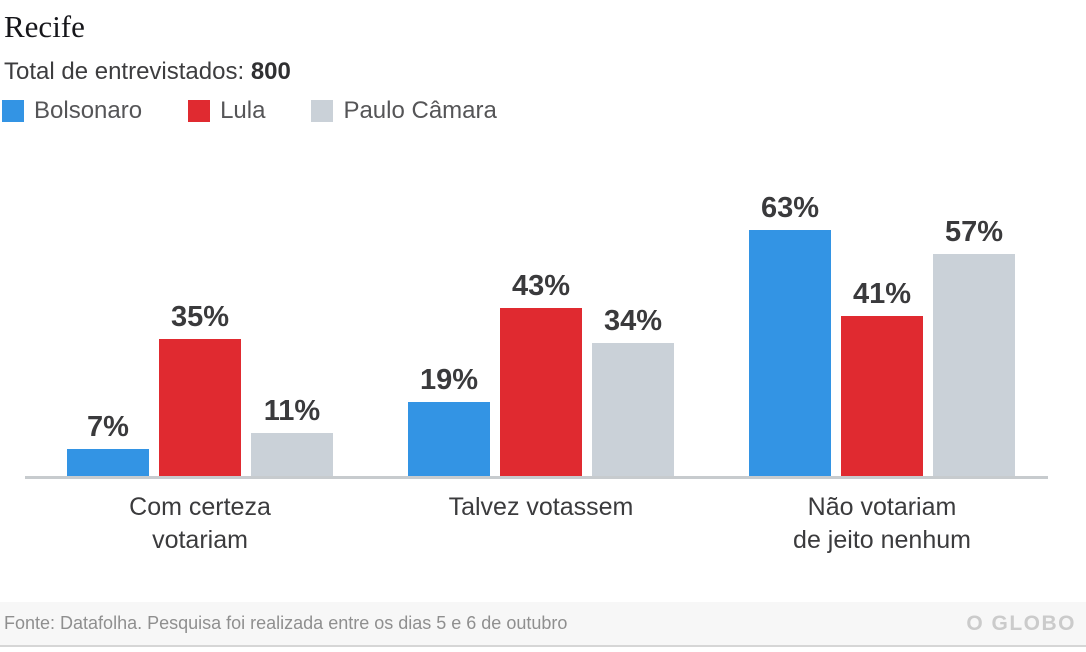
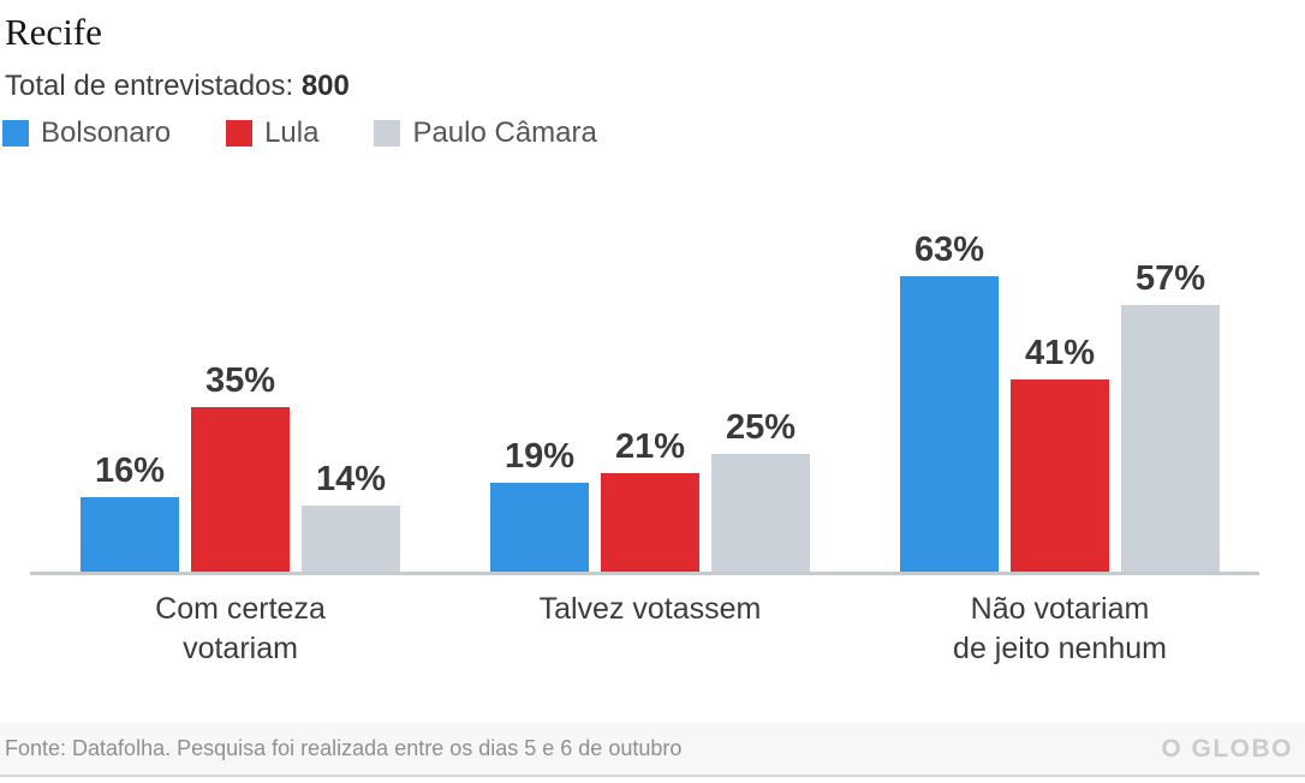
Bolsonaro/Com certeza votariam: 7% -> 16%
Paulo Câmara/Com certeza votariam: 11% -> 14%
Lula/Talvez votassem: 43% -> 21%
Paulo Câmara/Talvez votassem: 34% -> 25%
